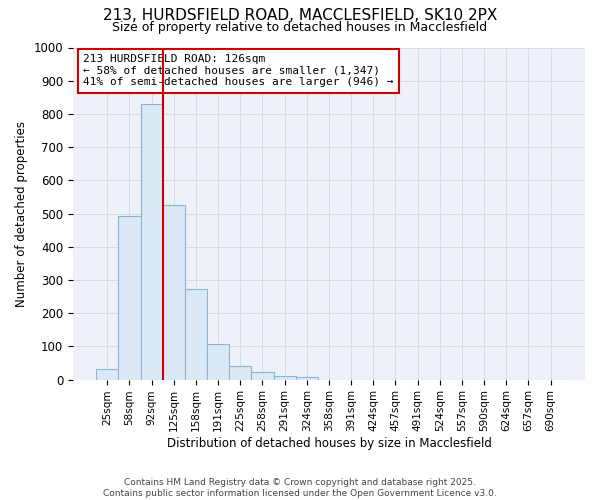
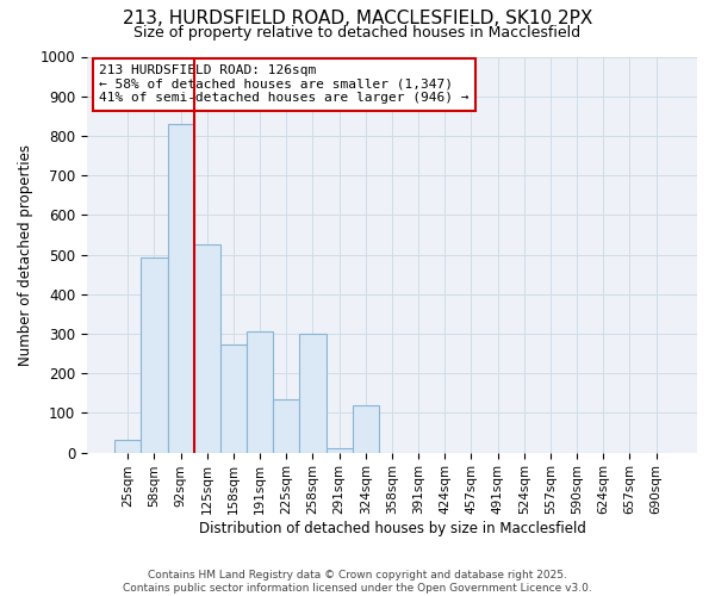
191sqm: 108 -> 305
225sqm: 40 -> 135
258sqm: 22 -> 300
324sqm: 8 -> 120
